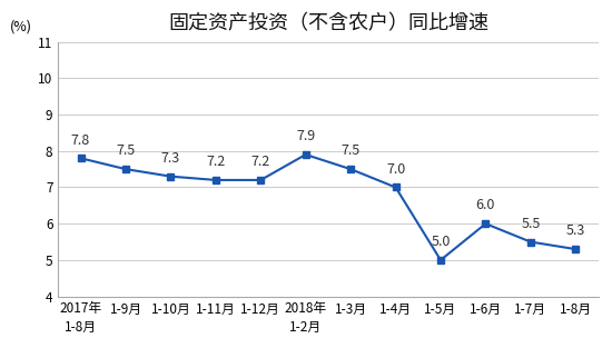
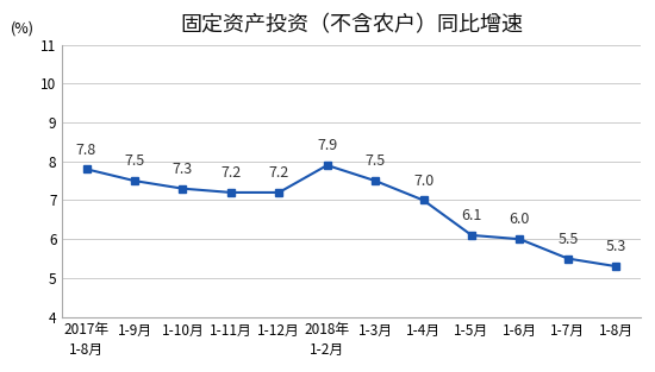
1-5月: 5.0 -> 6.1
